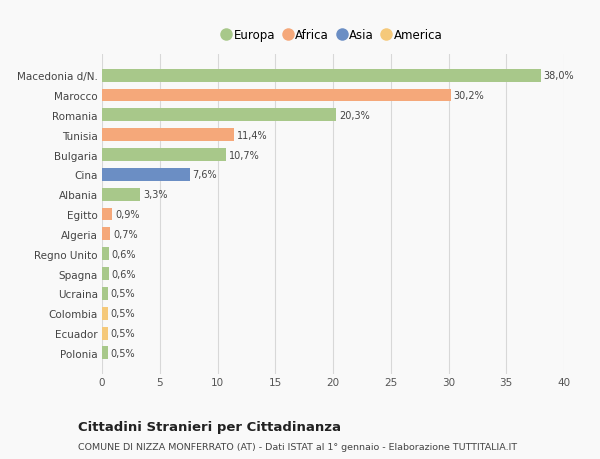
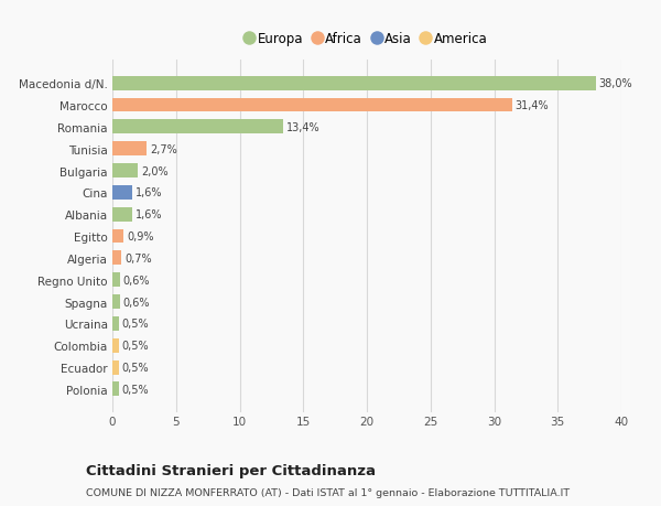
Marocco: 30,2% -> 31,4%
Romania: 20,3% -> 13,4%
Tunisia: 11,4% -> 2,7%
Bulgaria: 10,7% -> 2,0%
Cina: 7,6% -> 1,6%
Albania: 3,3% -> 1,6%
